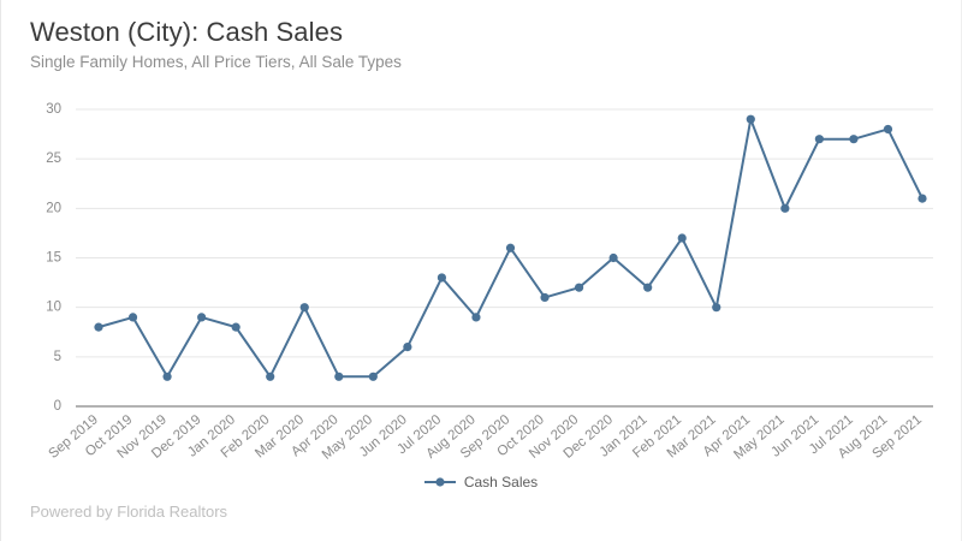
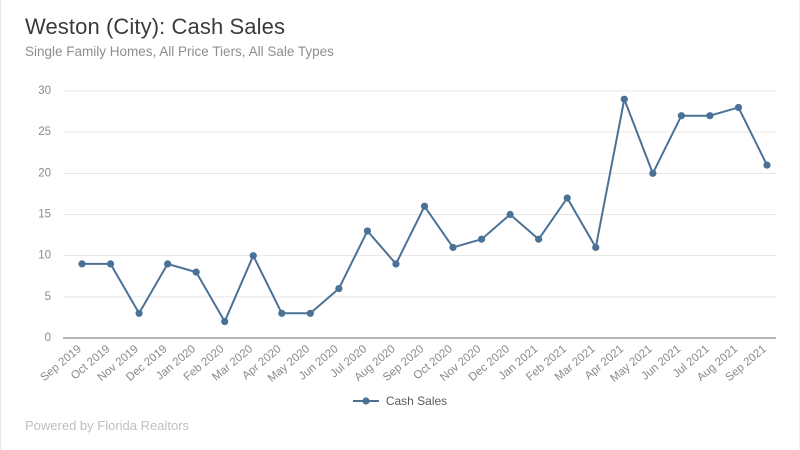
Sep 2019: 8 -> 9
Feb 2020: 3 -> 2
Mar 2021: 10 -> 11
